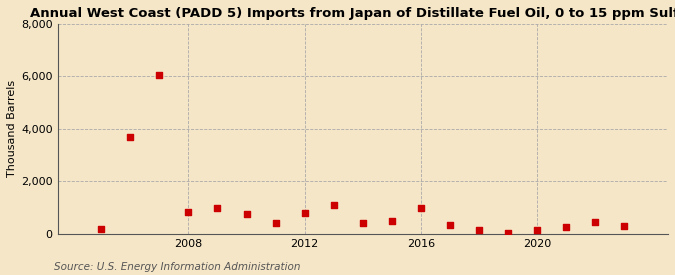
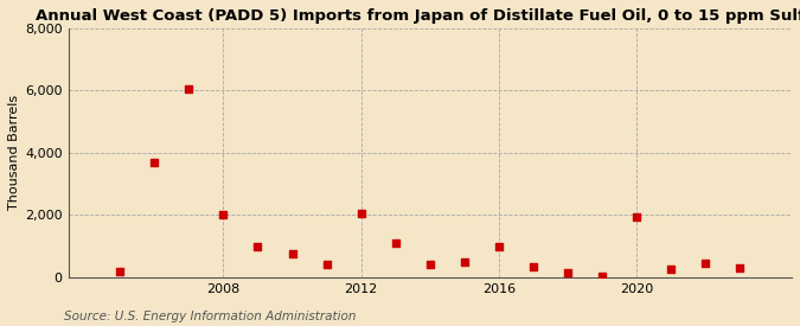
2008: 850 -> 2,000
2012: 800 -> 2,050
2020: 150 -> 1,950
